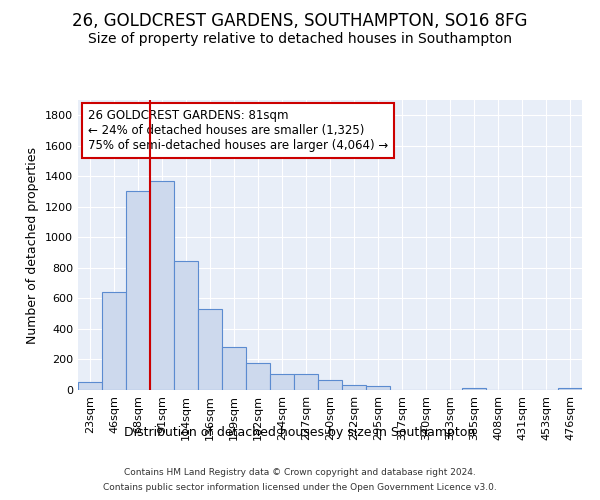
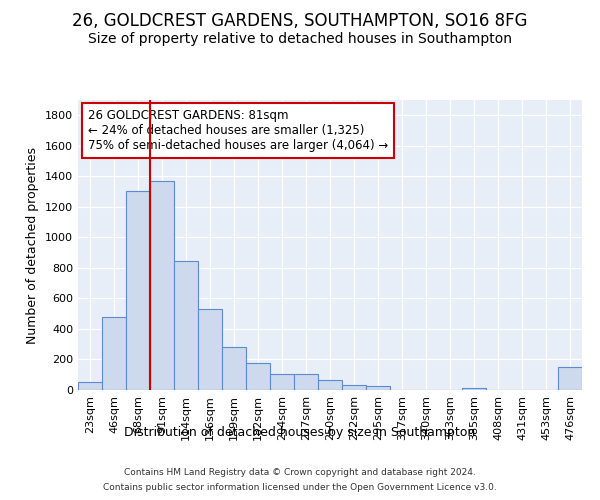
46sqm: 640 -> 480
476sqm: 20 -> 150
